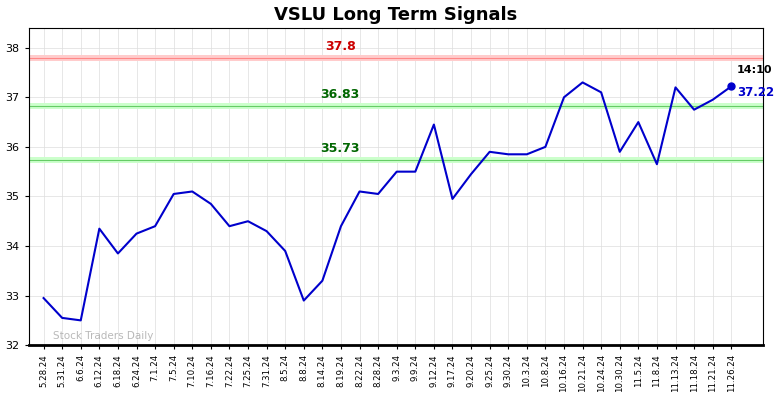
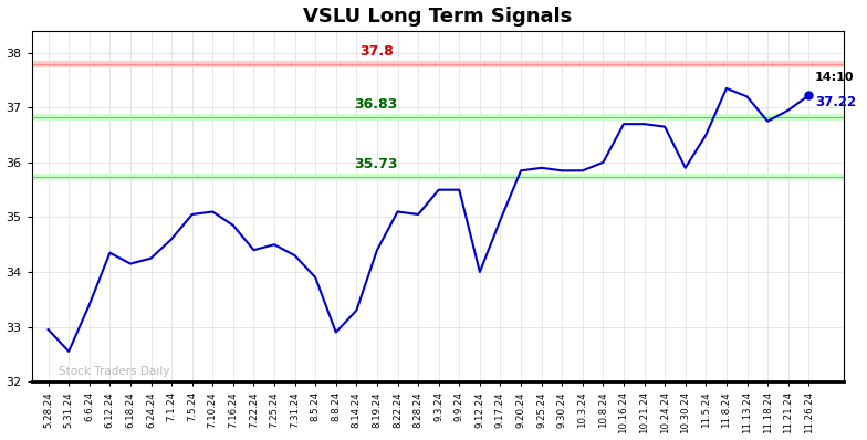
6.6.24: 32.50 -> 33.40
6.18.24: 33.85 -> 34.15
7.1.24: 34.40 -> 34.60
9.12.24: 36.45 -> 34.00
9.20.24: 35.45 -> 35.85
10.16.24: 37.00 -> 36.70
10.21.24: 37.30 -> 36.70
10.24.24: 37.10 -> 36.65
11.8.24: 35.65 -> 37.35
